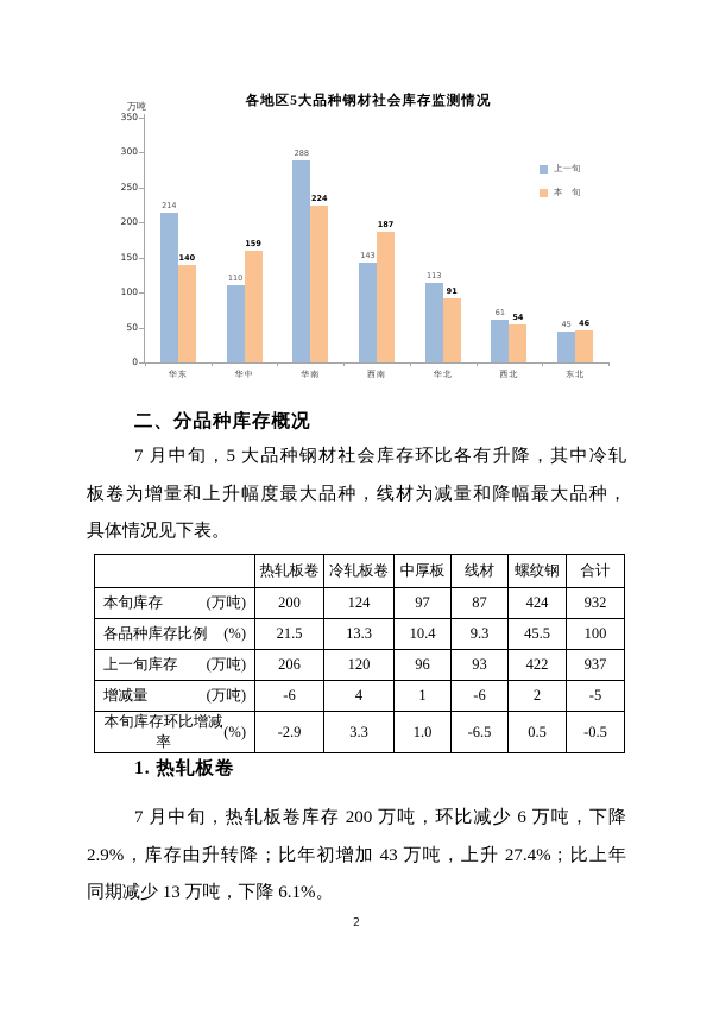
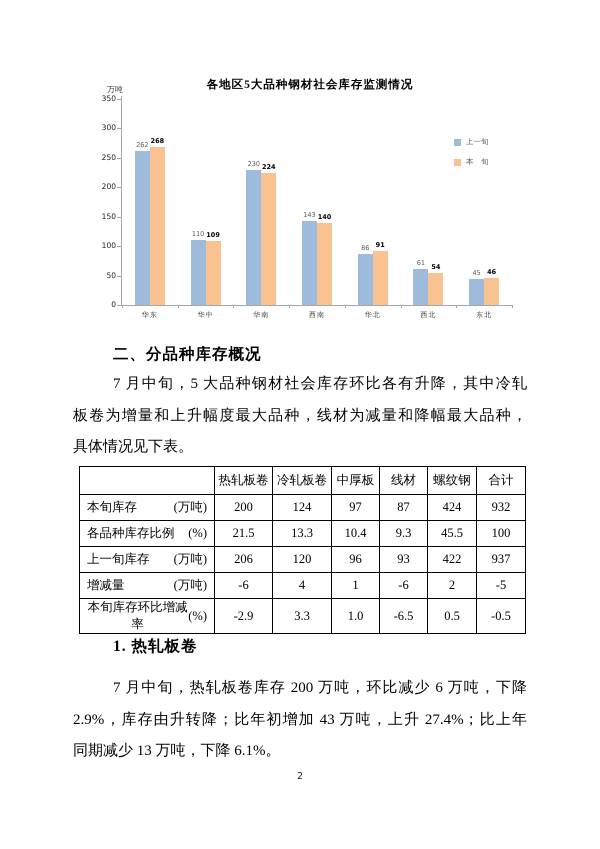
上一旬/华东: 214 -> 262
本 旬/华东: 140 -> 268
本 旬/华中: 159 -> 109
上一旬/华南: 288 -> 230
本 旬/西南: 187 -> 140
上一旬/华北: 113 -> 86
